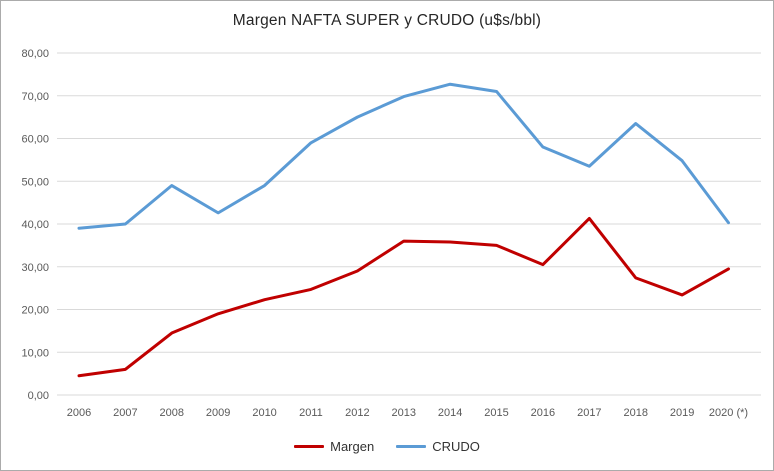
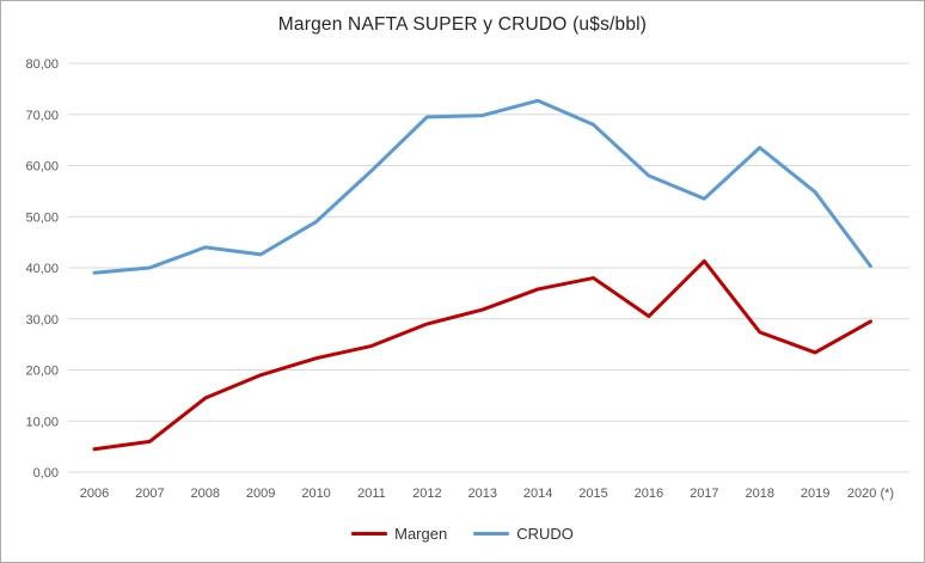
CRUDO/2008: 49 -> 44
CRUDO/2012: 65 -> 70
Margen/2013: 36 -> 32
Margen/2015: 35 -> 38
CRUDO/2015: 71 -> 68
